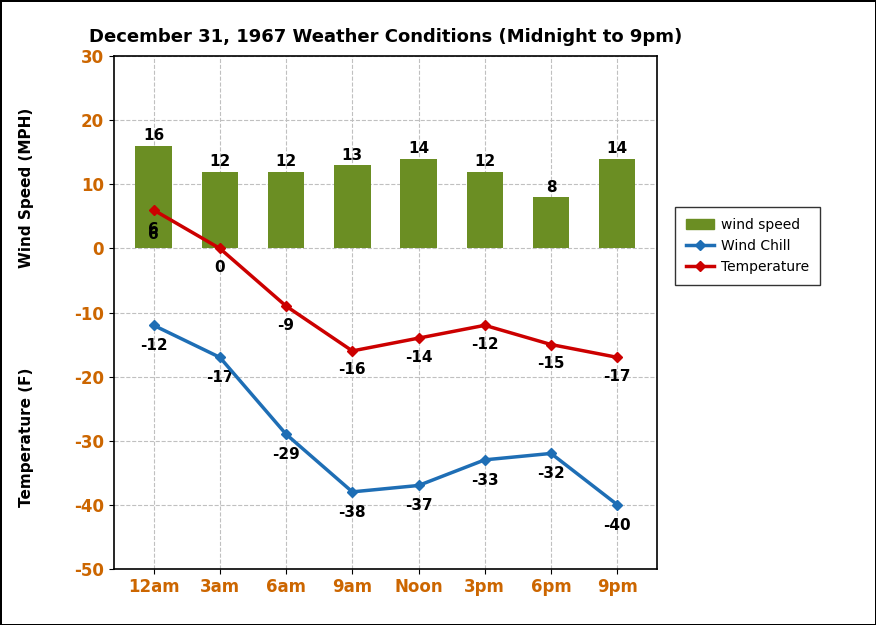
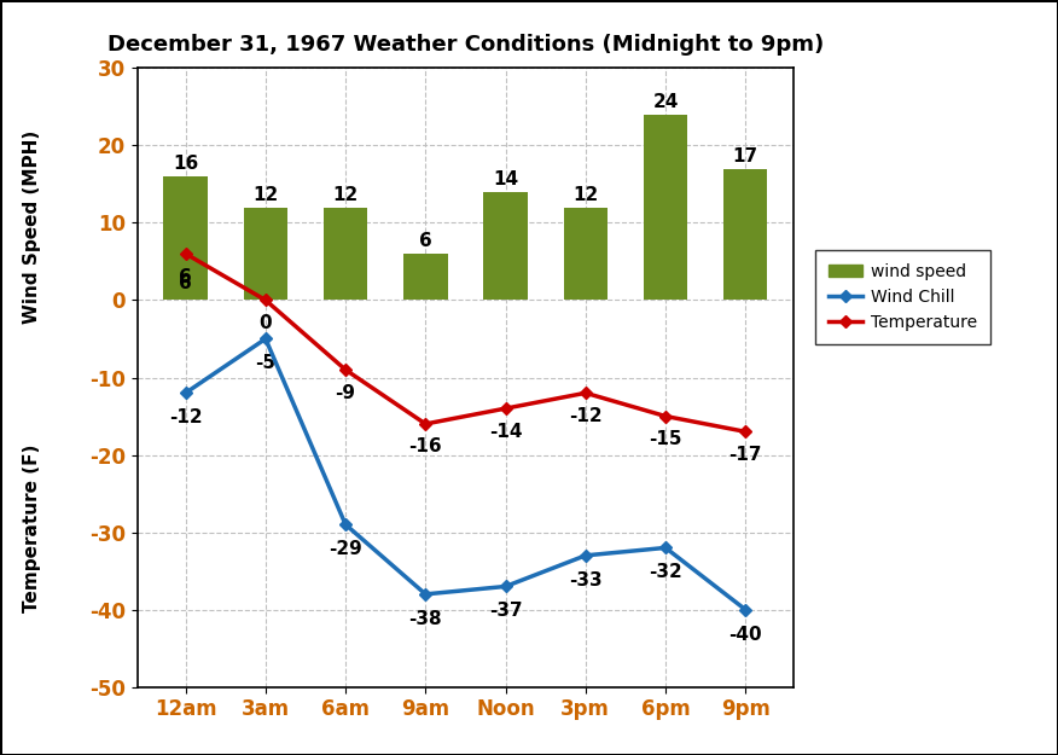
Wind Chill/3am: -17 -> -5
wind speed/9am: 13 -> 6
wind speed/6pm: 8 -> 24
wind speed/9pm: 14 -> 17
